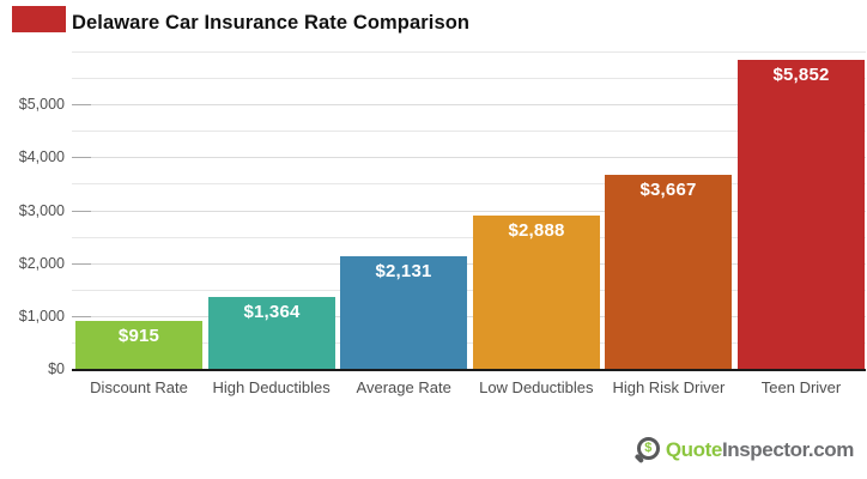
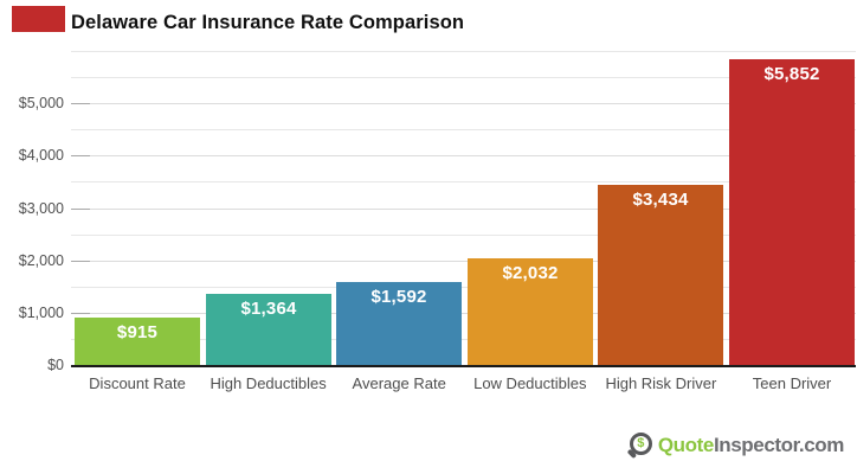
Average Rate: $2,131 -> $1,592
Low Deductibles: $2,888 -> $2,032
High Risk Driver: $3,667 -> $3,434
